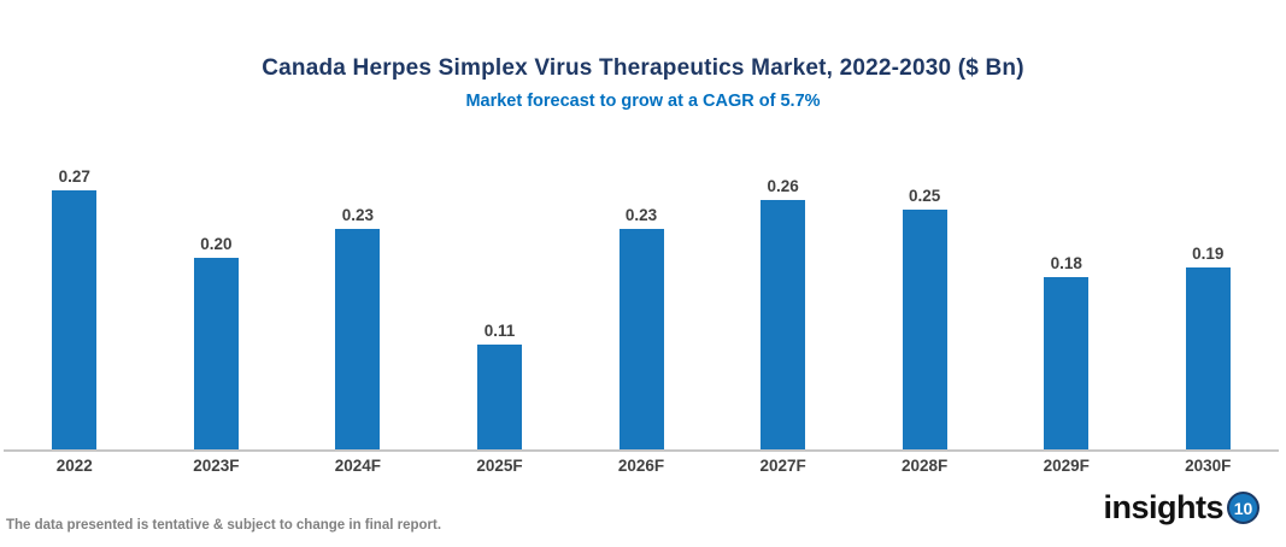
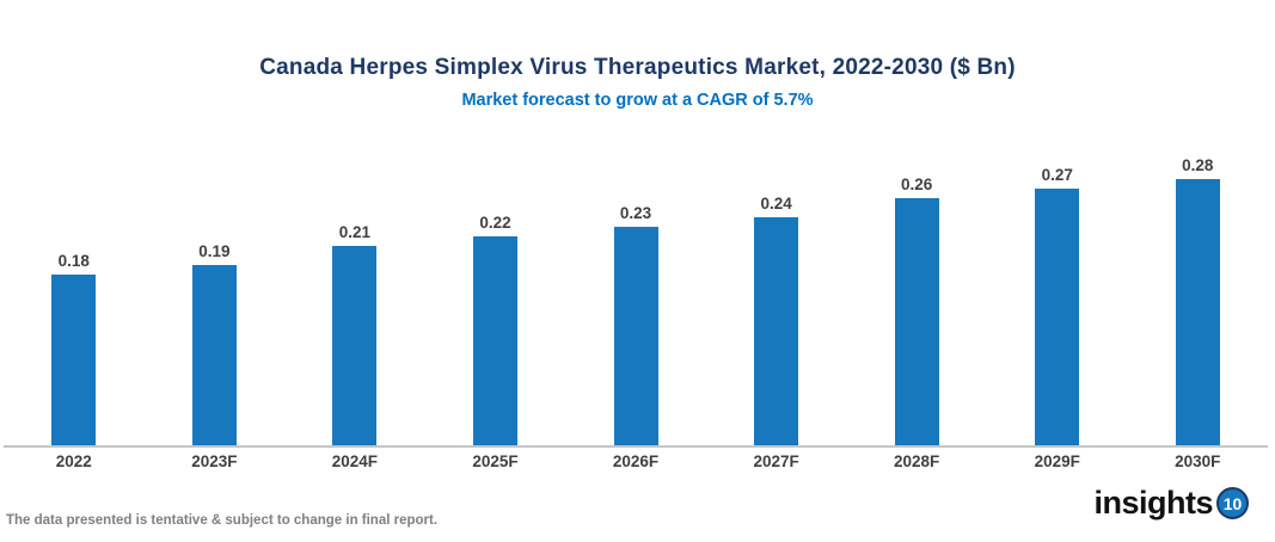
2022: 0.27 -> 0.18
2023F: 0.20 -> 0.19
2024F: 0.23 -> 0.21
2025F: 0.11 -> 0.22
2027F: 0.26 -> 0.24
2028F: 0.25 -> 0.26
2029F: 0.18 -> 0.27
2030F: 0.19 -> 0.28
